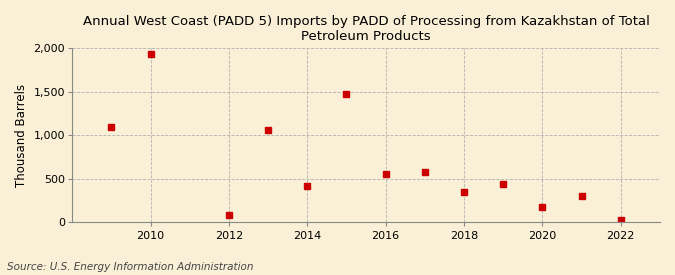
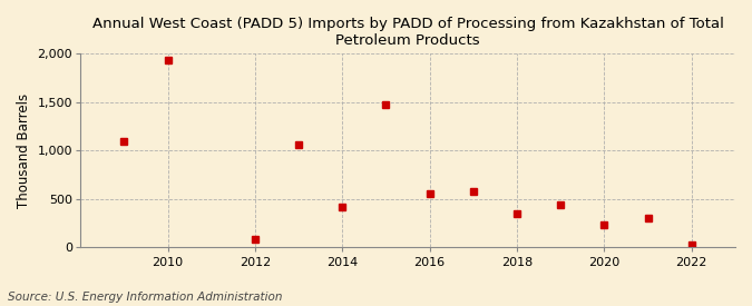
2020: 180 -> 240
